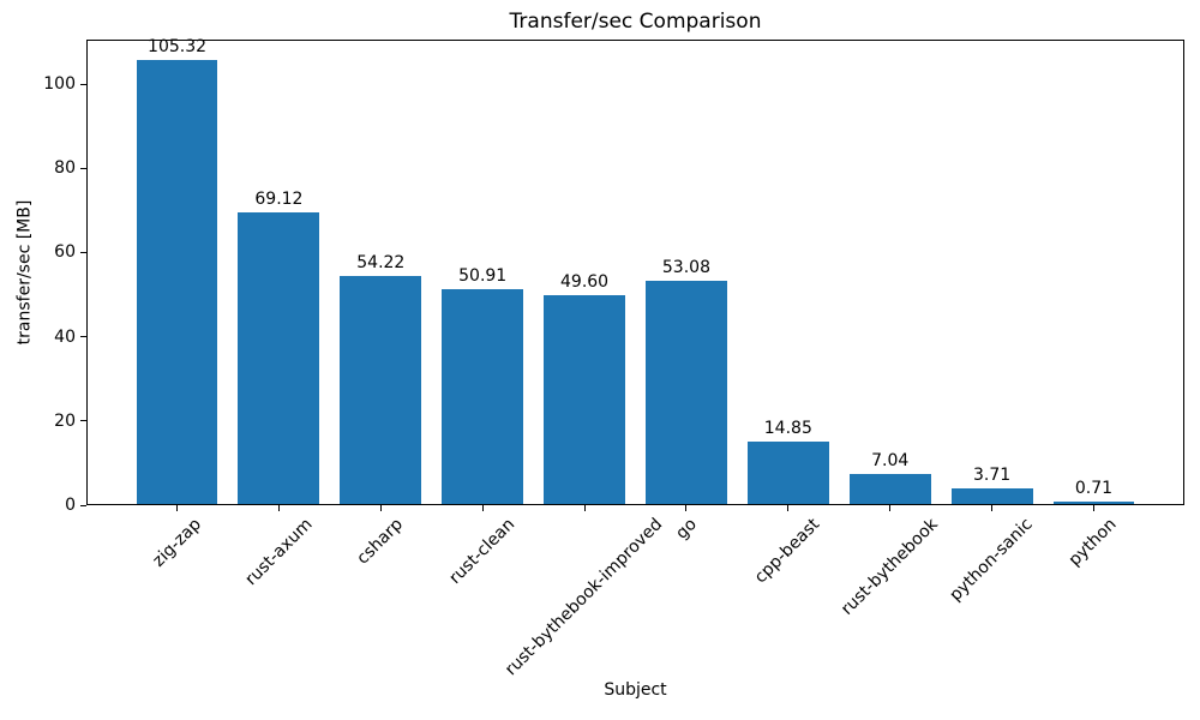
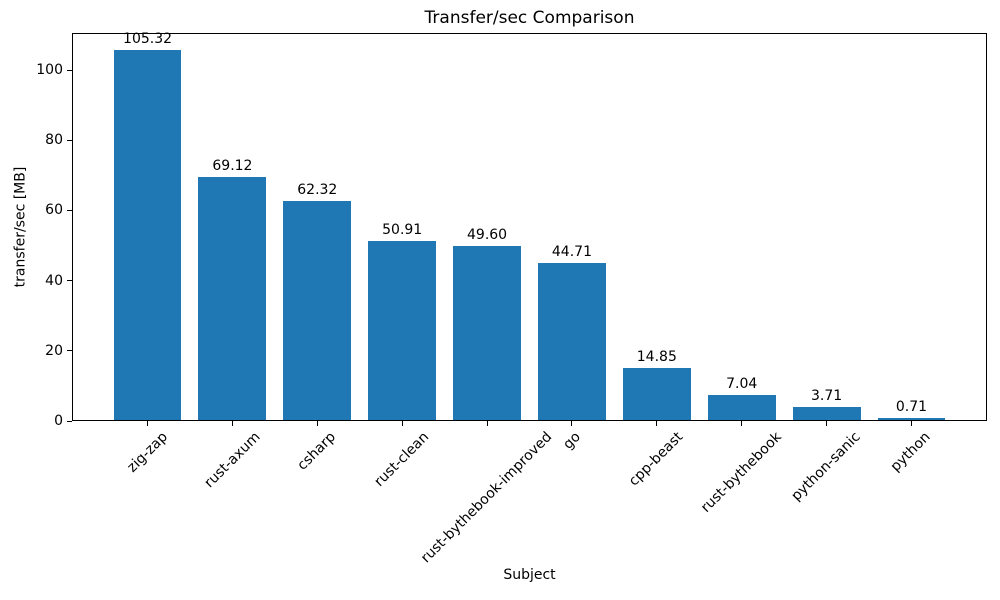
csharp: 54.22 -> 62.32
go: 53.08 -> 44.71
